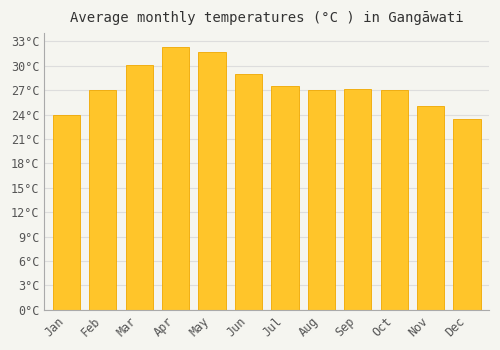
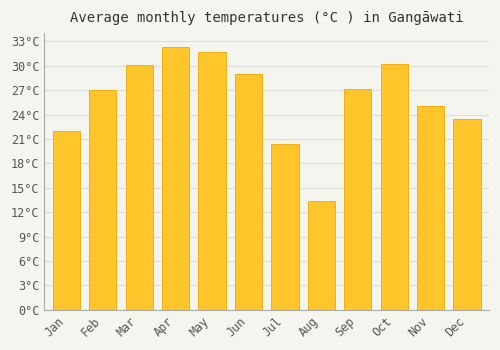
Jan: 24.0°C -> 22.0°C
Jul: 27.5°C -> 20.4°C
Aug: 27.0°C -> 13.4°C
Oct: 27.0°C -> 30.2°C
